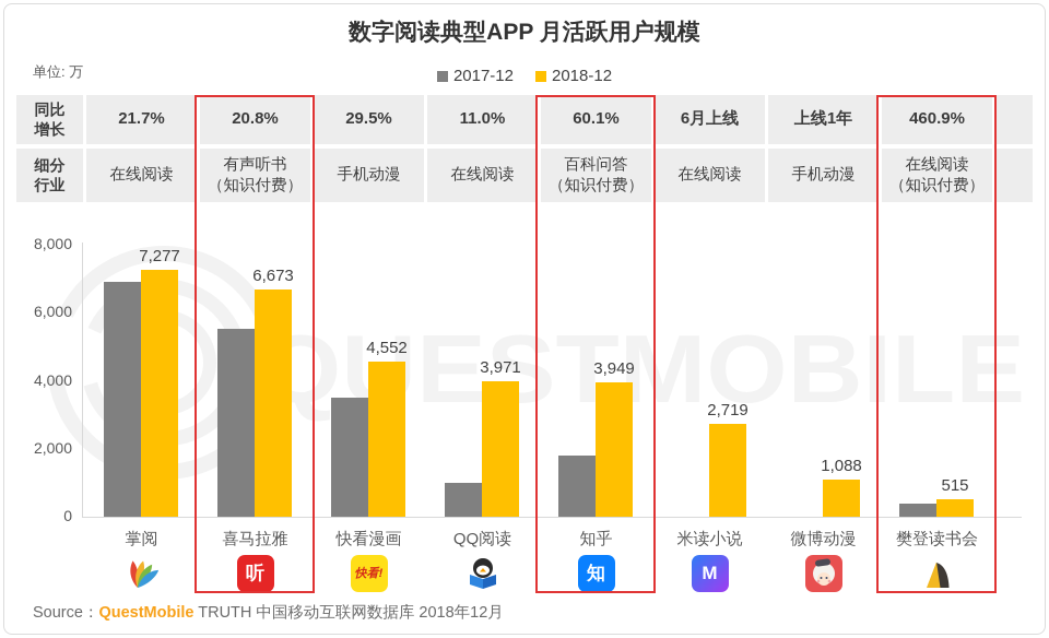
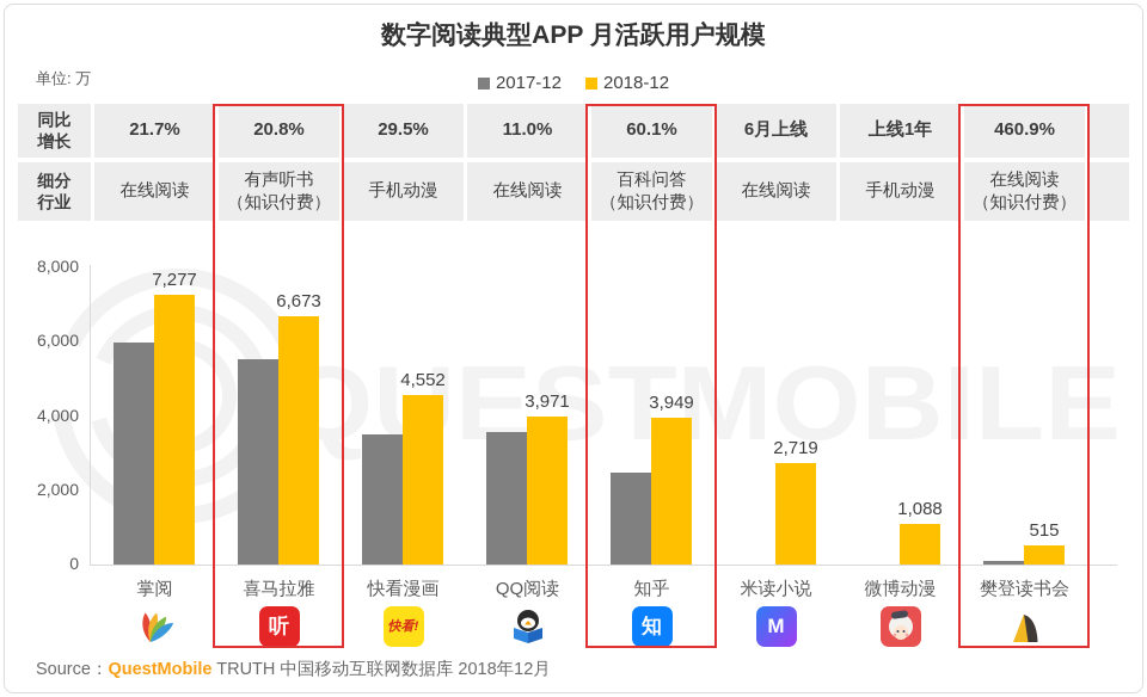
2017-12/掌阅: 6900 -> 6000
2017-12/QQ阅读: 1000 -> 3600
2017-12/知乎: 1800 -> 2500
2017-12/樊登读书会: 400 -> 100
